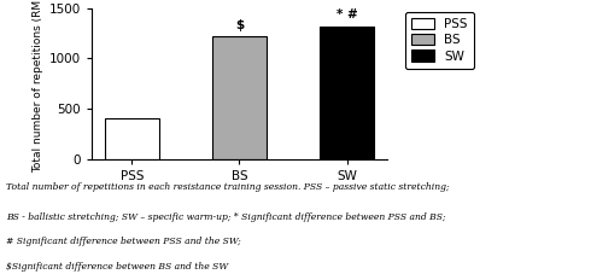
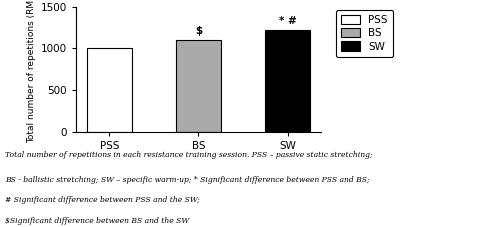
PSS: 400 -> 1000
BS: 1220 -> 1100
SW: 1320 -> 1220
